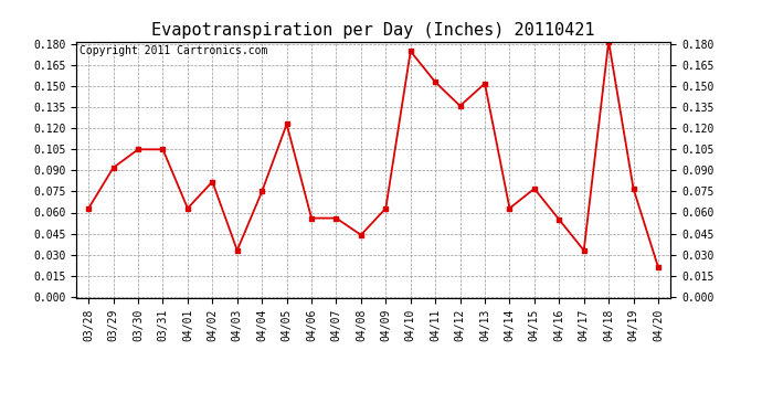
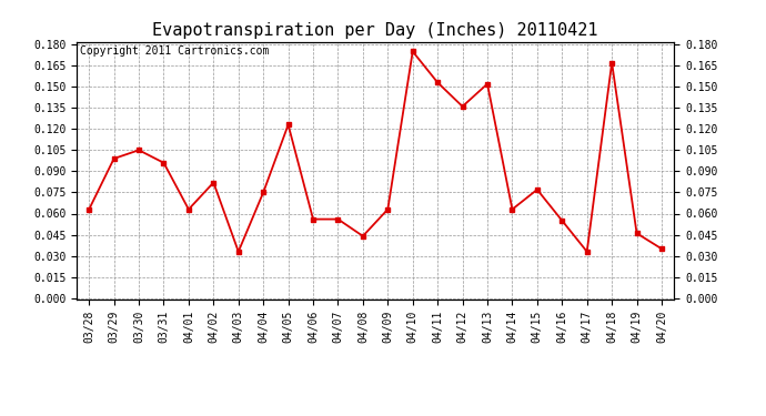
03/29: 0.092 -> 0.099
03/31: 0.105 -> 0.096
04/18: 0.182 -> 0.167
04/19: 0.077 -> 0.046
04/20: 0.021 -> 0.035
